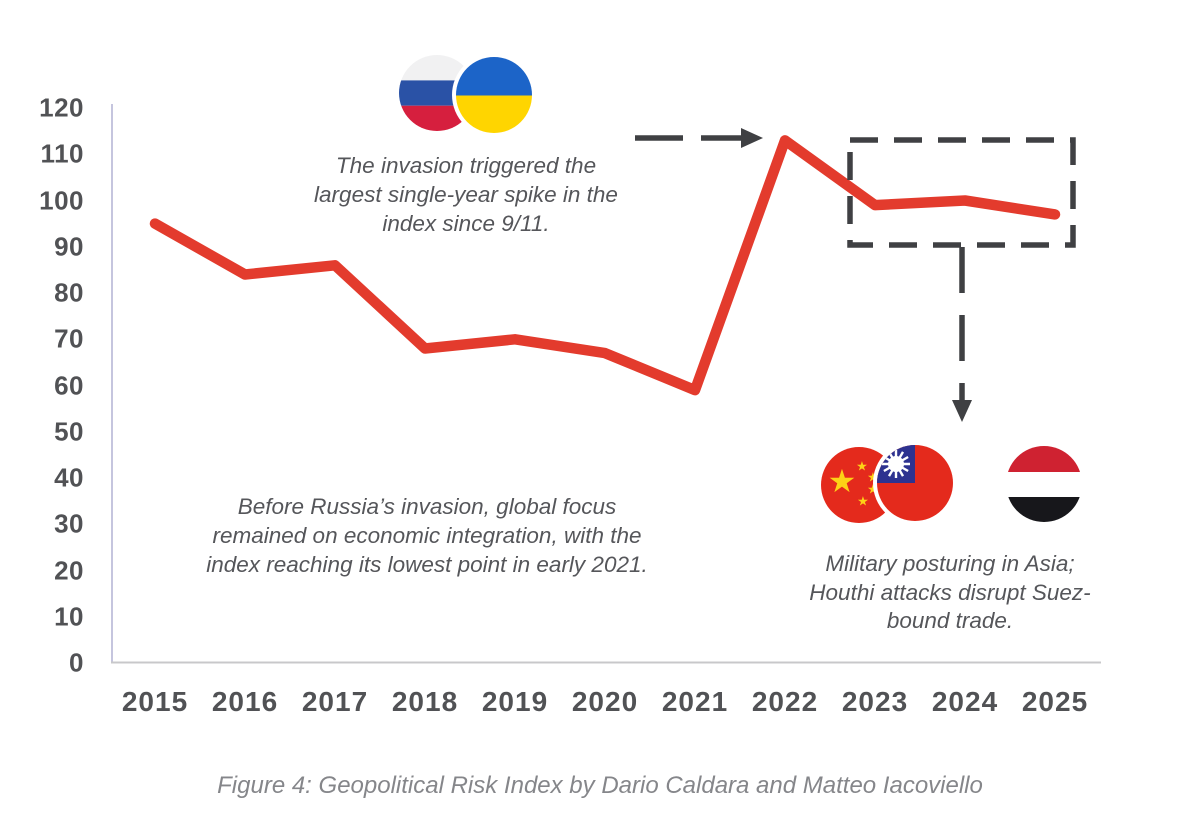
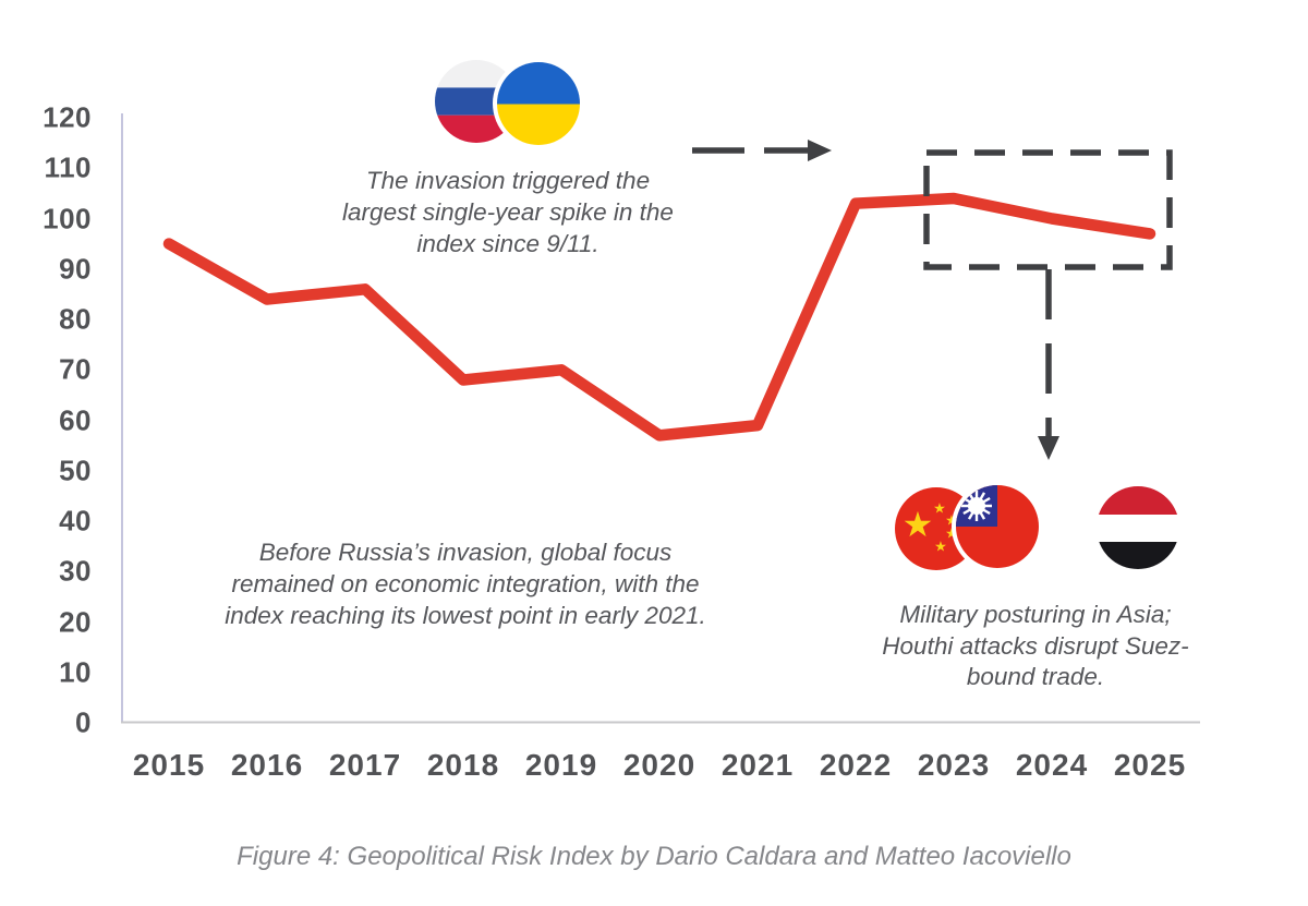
2020: 67 -> 57
2022: 113 -> 103
2023: 99 -> 104
